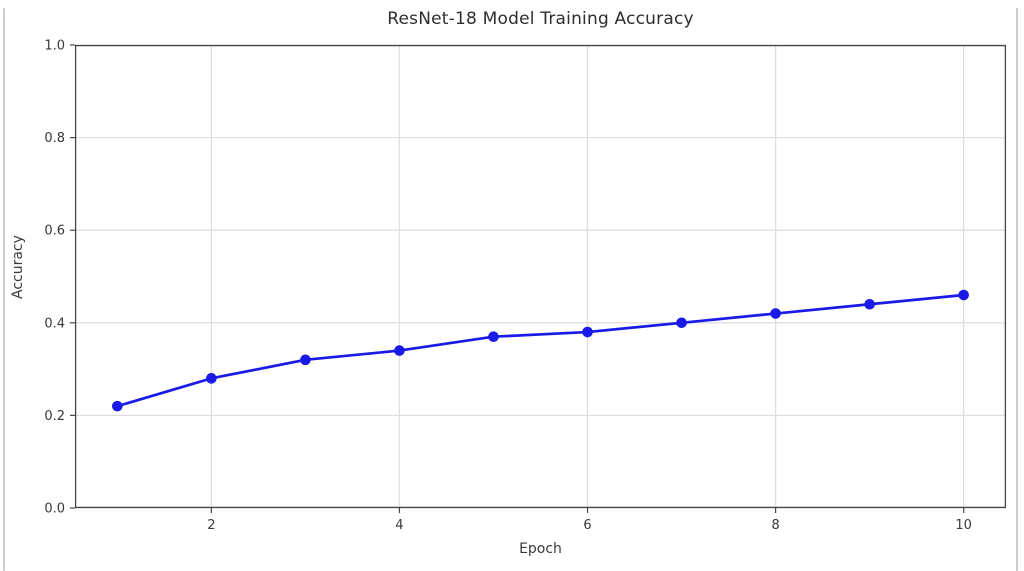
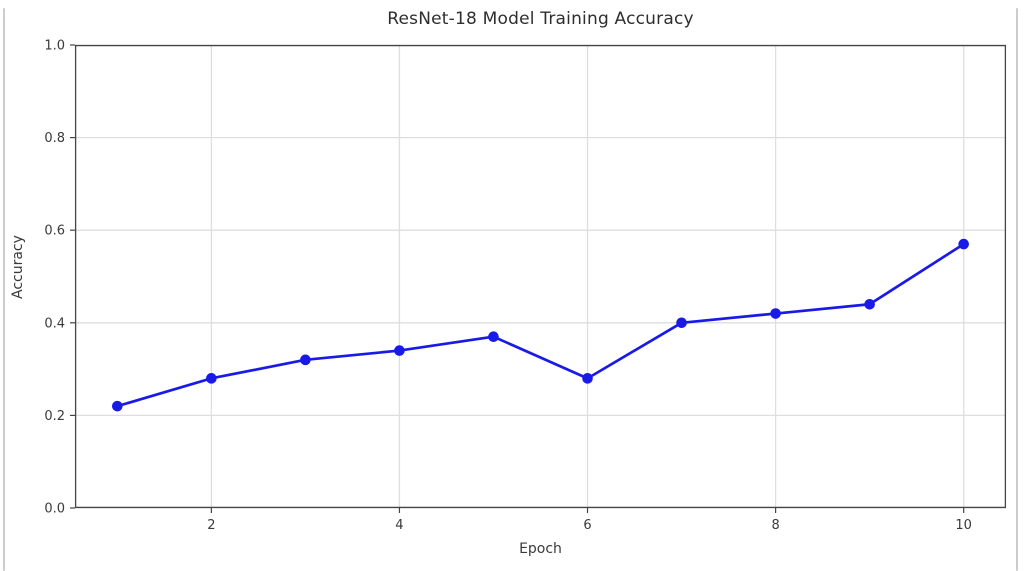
6: 0.38 -> 0.28
10: 0.46 -> 0.57
